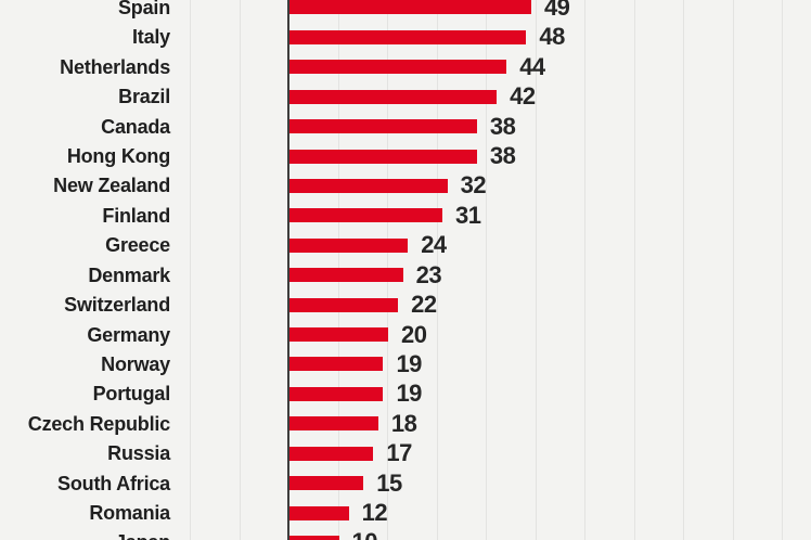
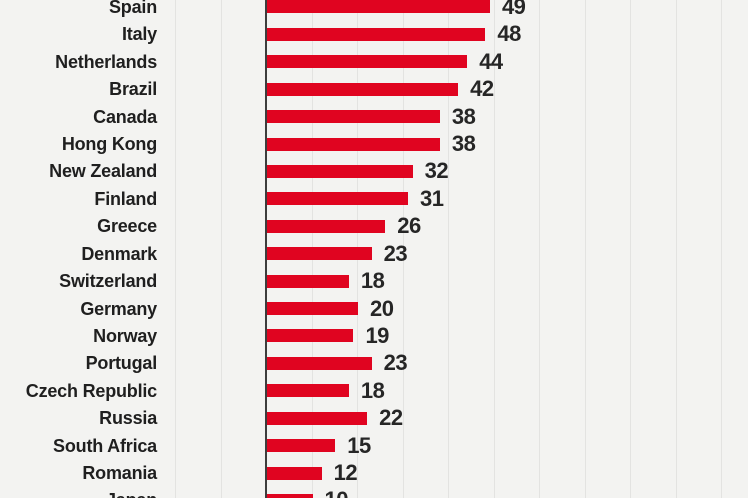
Greece: 24 -> 26
Switzerland: 22 -> 18
Portugal: 19 -> 23
Russia: 17 -> 22
